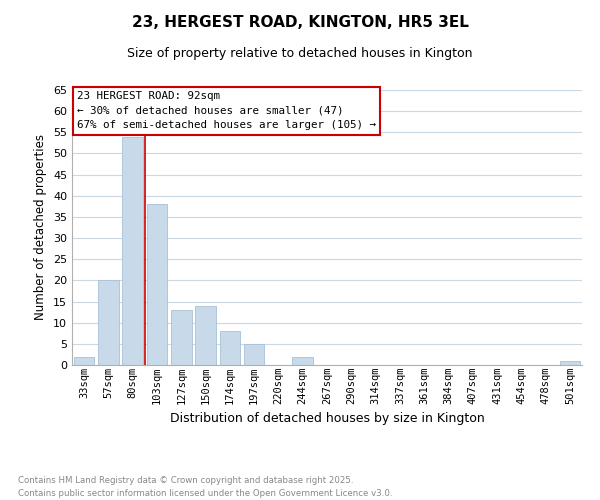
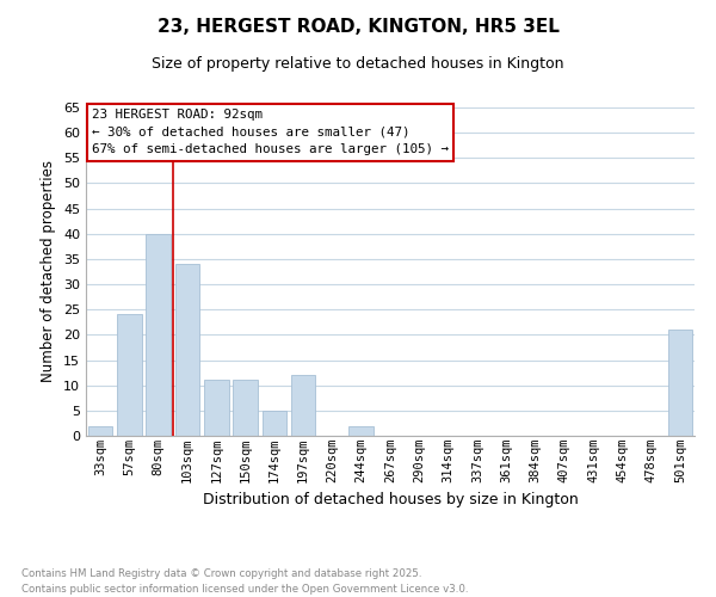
57sqm: 20 -> 24
80sqm: 54 -> 40
103sqm: 38 -> 34
127sqm: 13 -> 11
150sqm: 14 -> 11
174sqm: 8 -> 5
197sqm: 5 -> 12
501sqm: 1 -> 21
